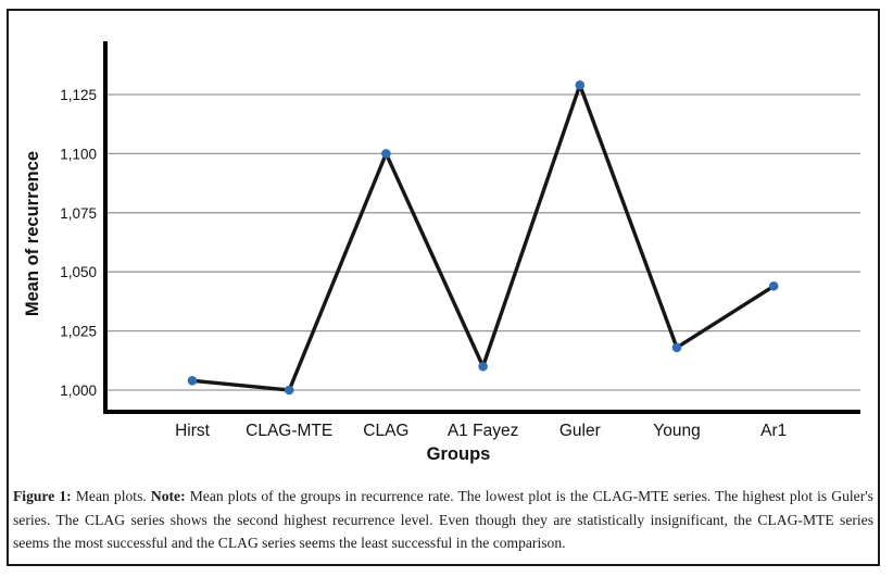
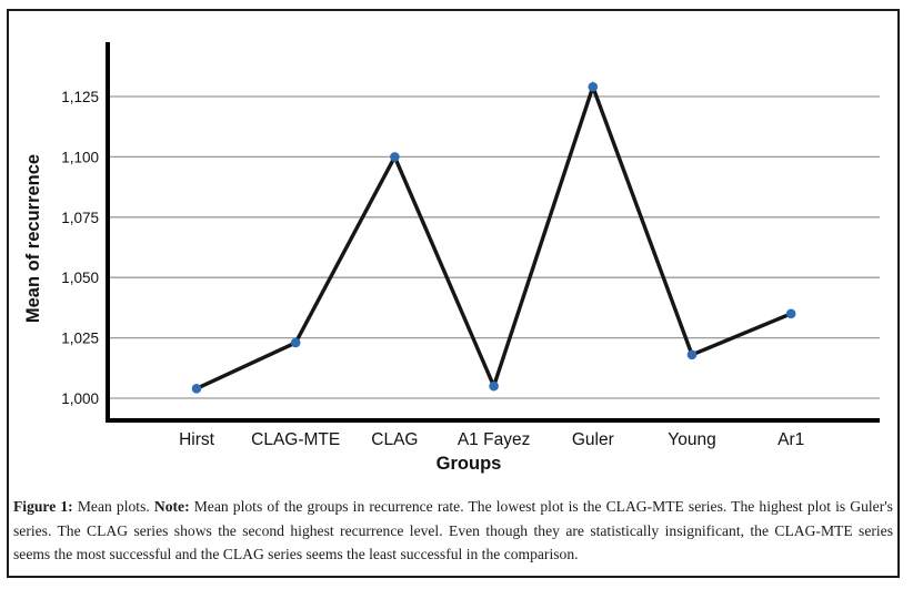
CLAG-MTE: 1000 -> 1023
A1 Fayez: 1010 -> 1005
Ar1: 1044 -> 1035
